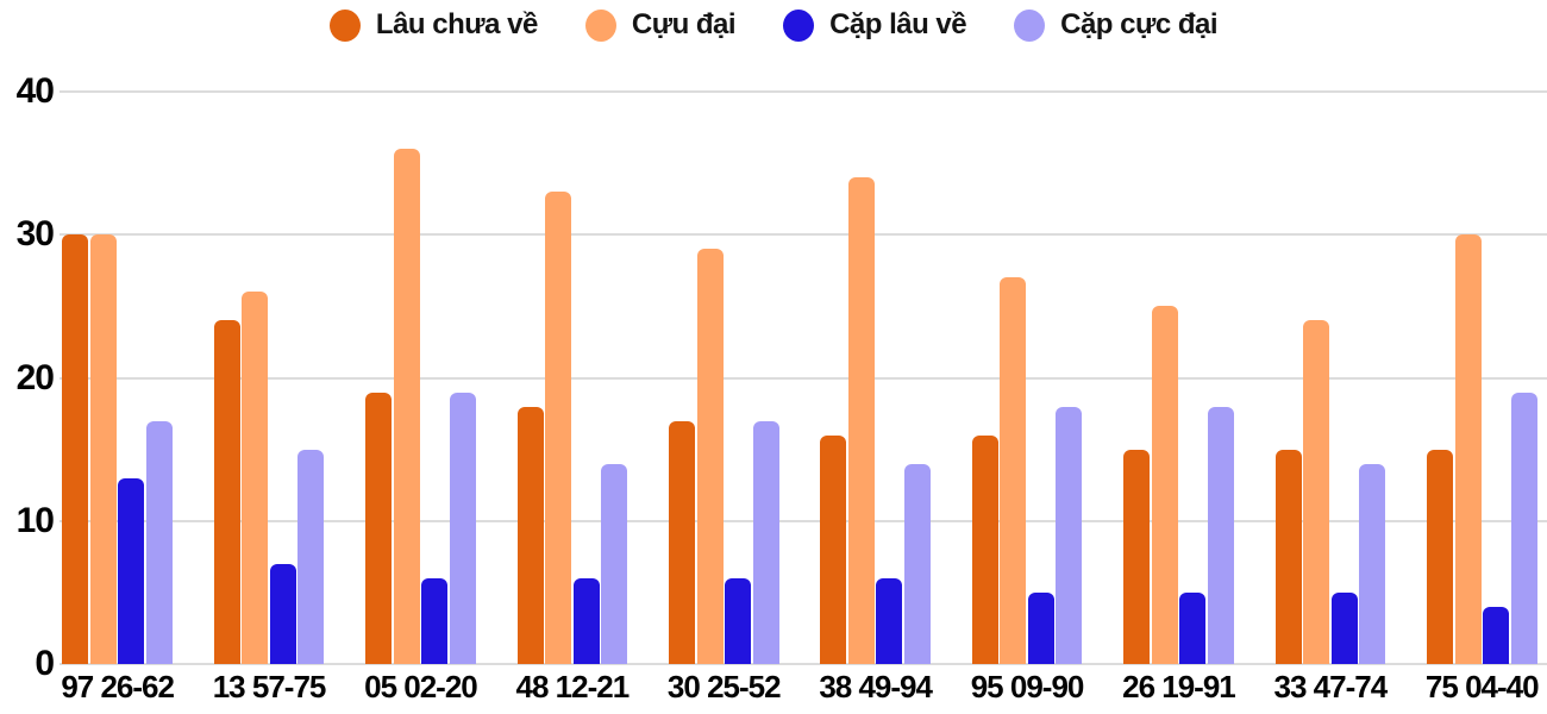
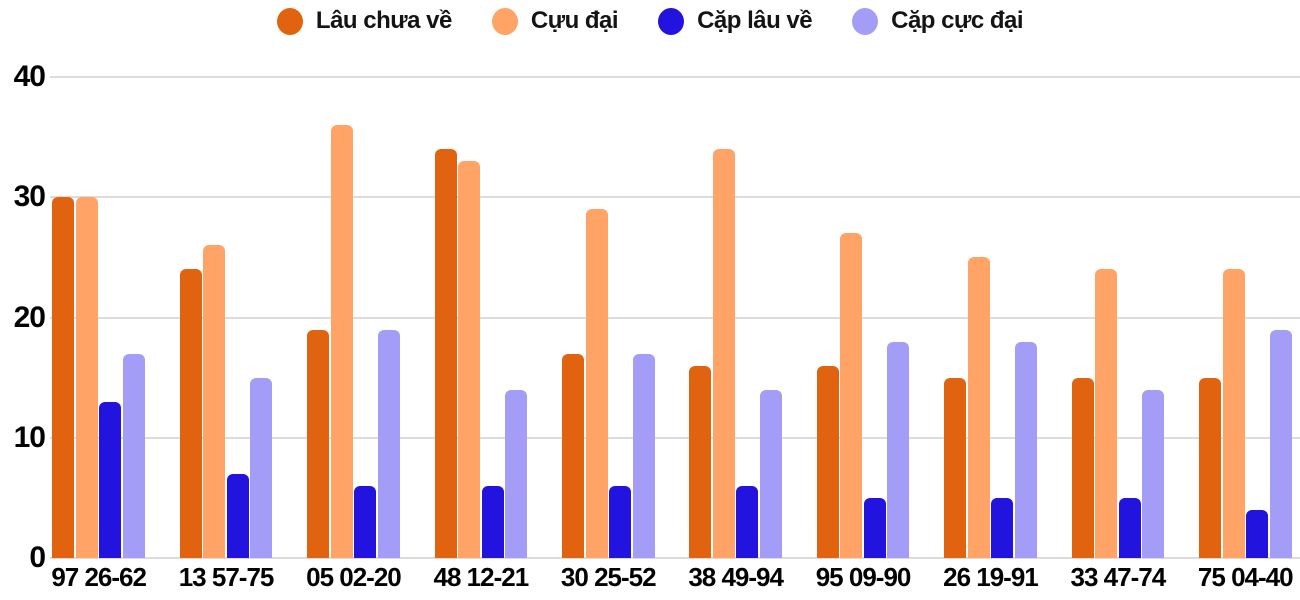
Lâu chưa về/48 12-21: 18 -> 34
Cựu đại/75 04-40: 30 -> 24
